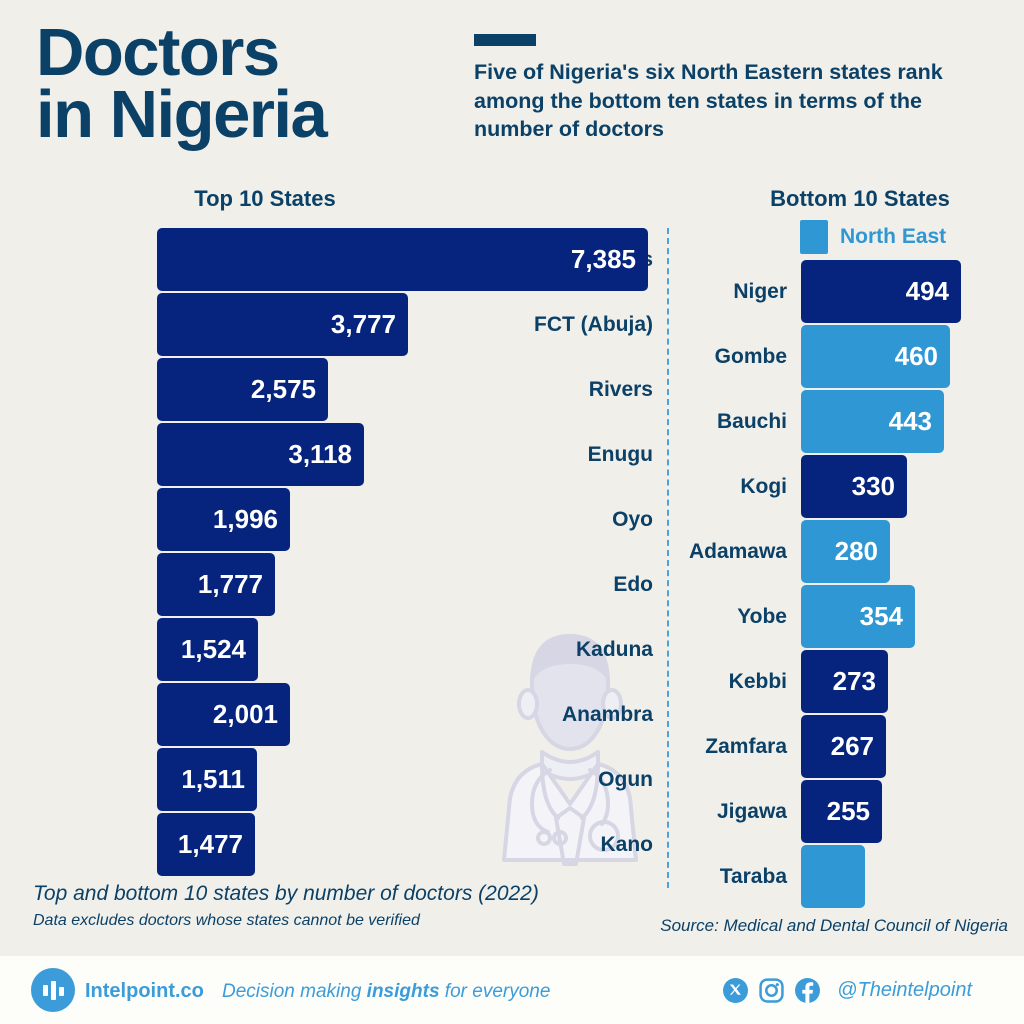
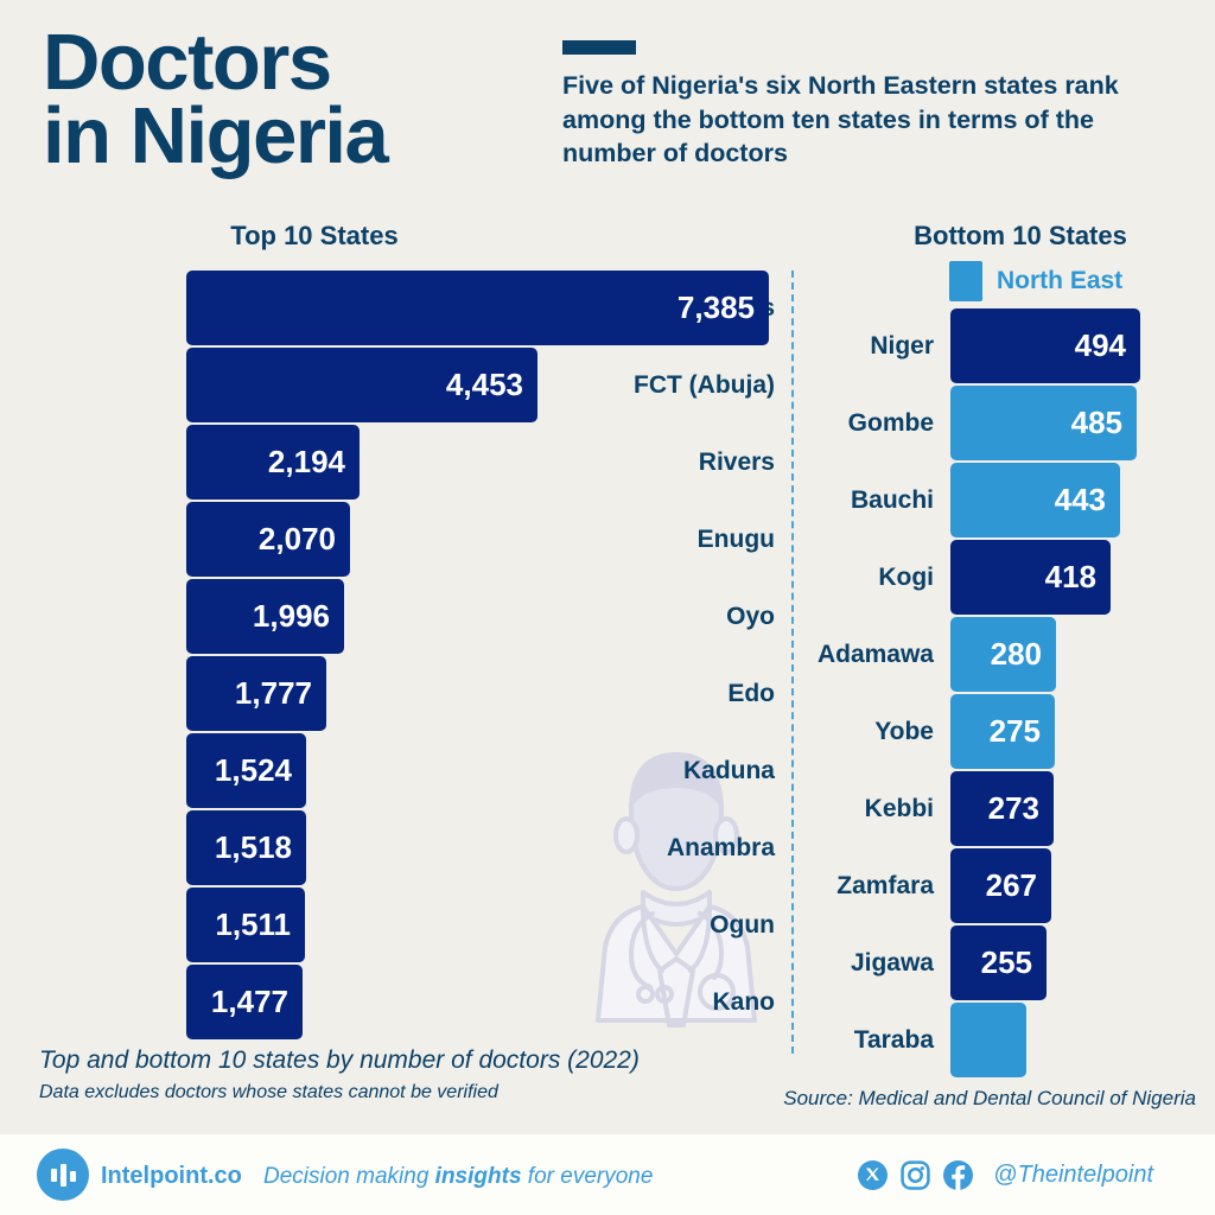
Top 10 States/FCT (Abuja): 3,777 -> 4,453
Top 10 States/Rivers: 2,575 -> 2,194
Top 10 States/Enugu: 3,118 -> 2,070
Top 10 States/Anambra: 2,001 -> 1,518
Bottom 10 States/Gombe: 460 -> 485
Bottom 10 States/Kogi: 330 -> 418
Bottom 10 States/Yobe: 354 -> 275
